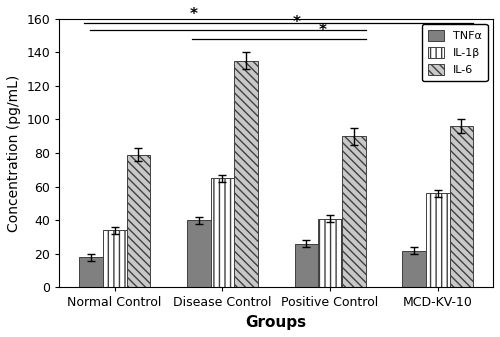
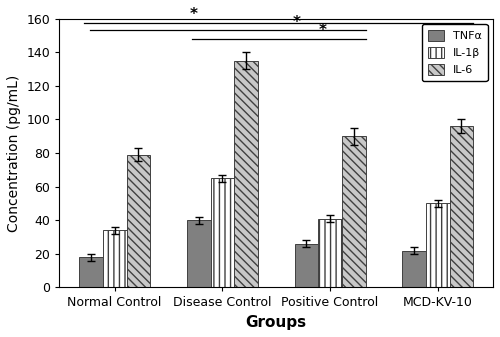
IL-1β/MCD-KV-10: 56 -> 50
